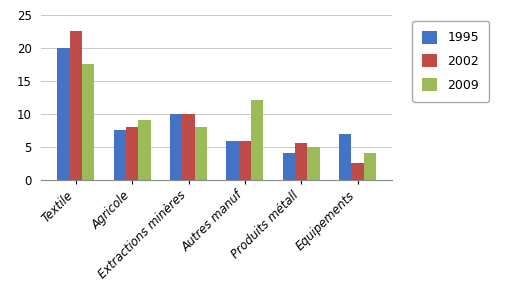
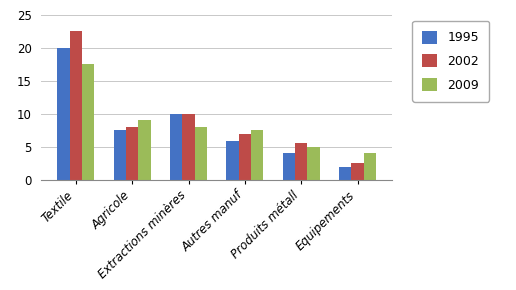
2002/Autres manuf: 5.8 -> 7.0
2009/Autres manuf: 12.0 -> 7.5
1995/Equipements: 7.0 -> 2.0
